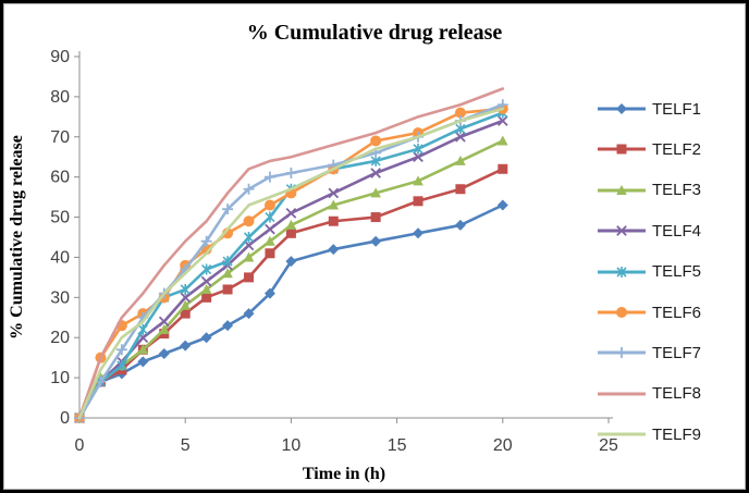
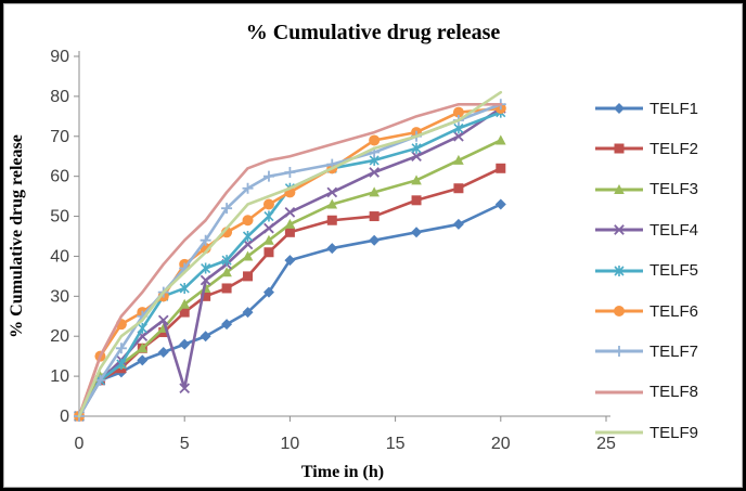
TELF4/5: 30 -> 7
TELF4/20: 74 -> 77
TELF8/20: 82 -> 78
TELF9/20: 77 -> 81
